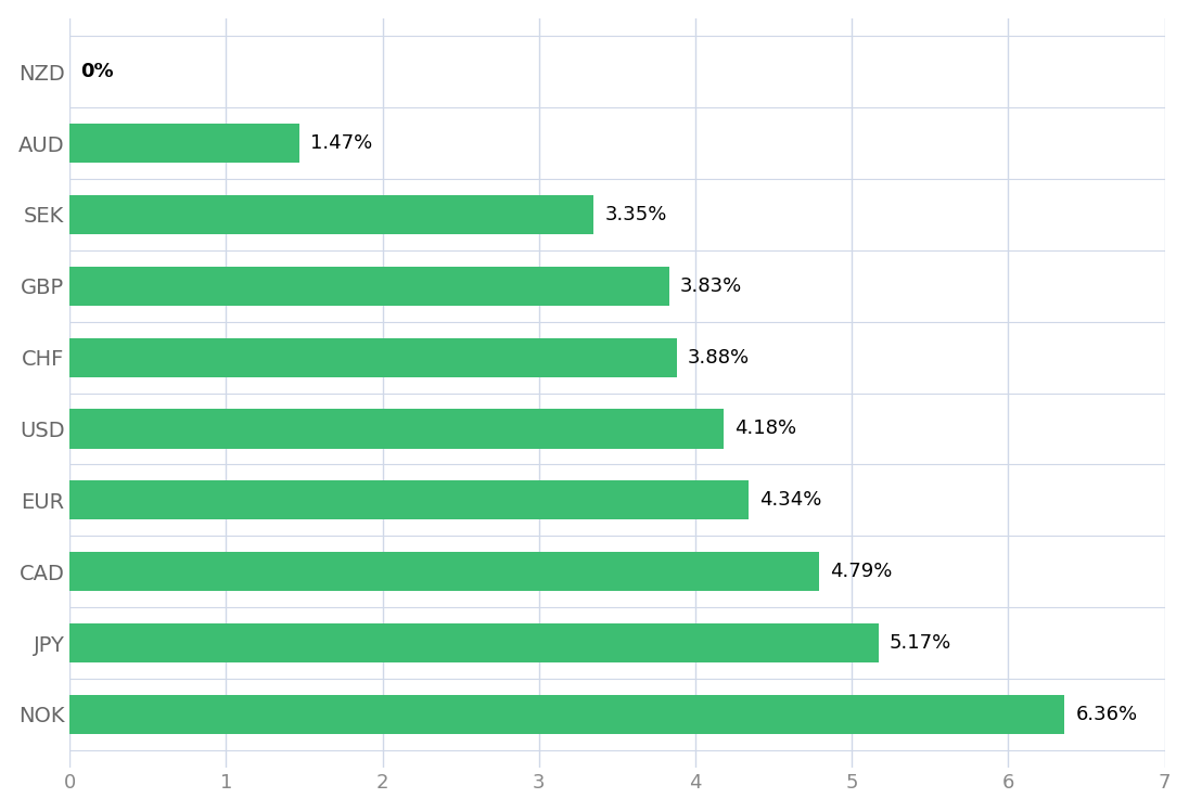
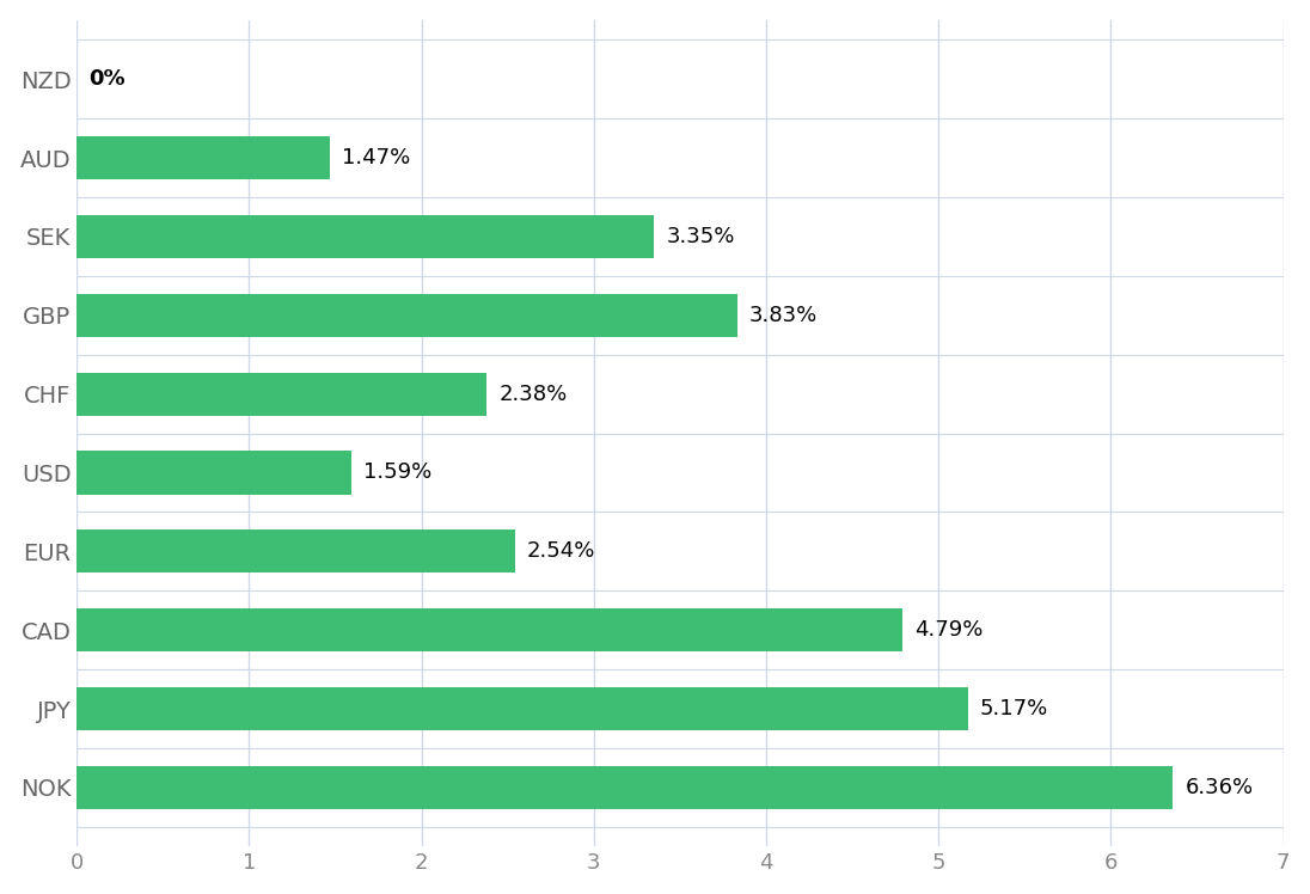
CHF: 3.88% -> 2.38%
USD: 4.18% -> 1.59%
EUR: 4.34% -> 2.54%
